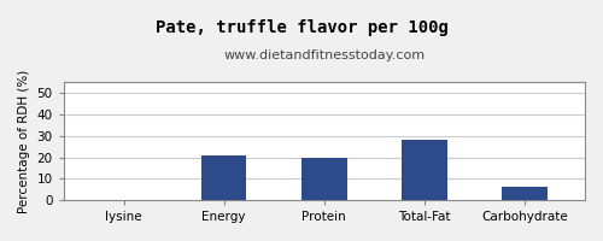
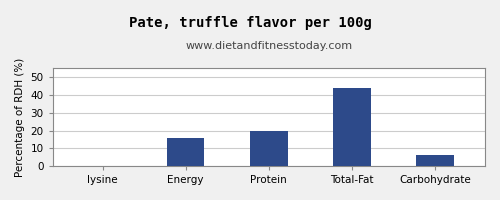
Energy: 21 -> 16
Total-Fat: 28 -> 44
